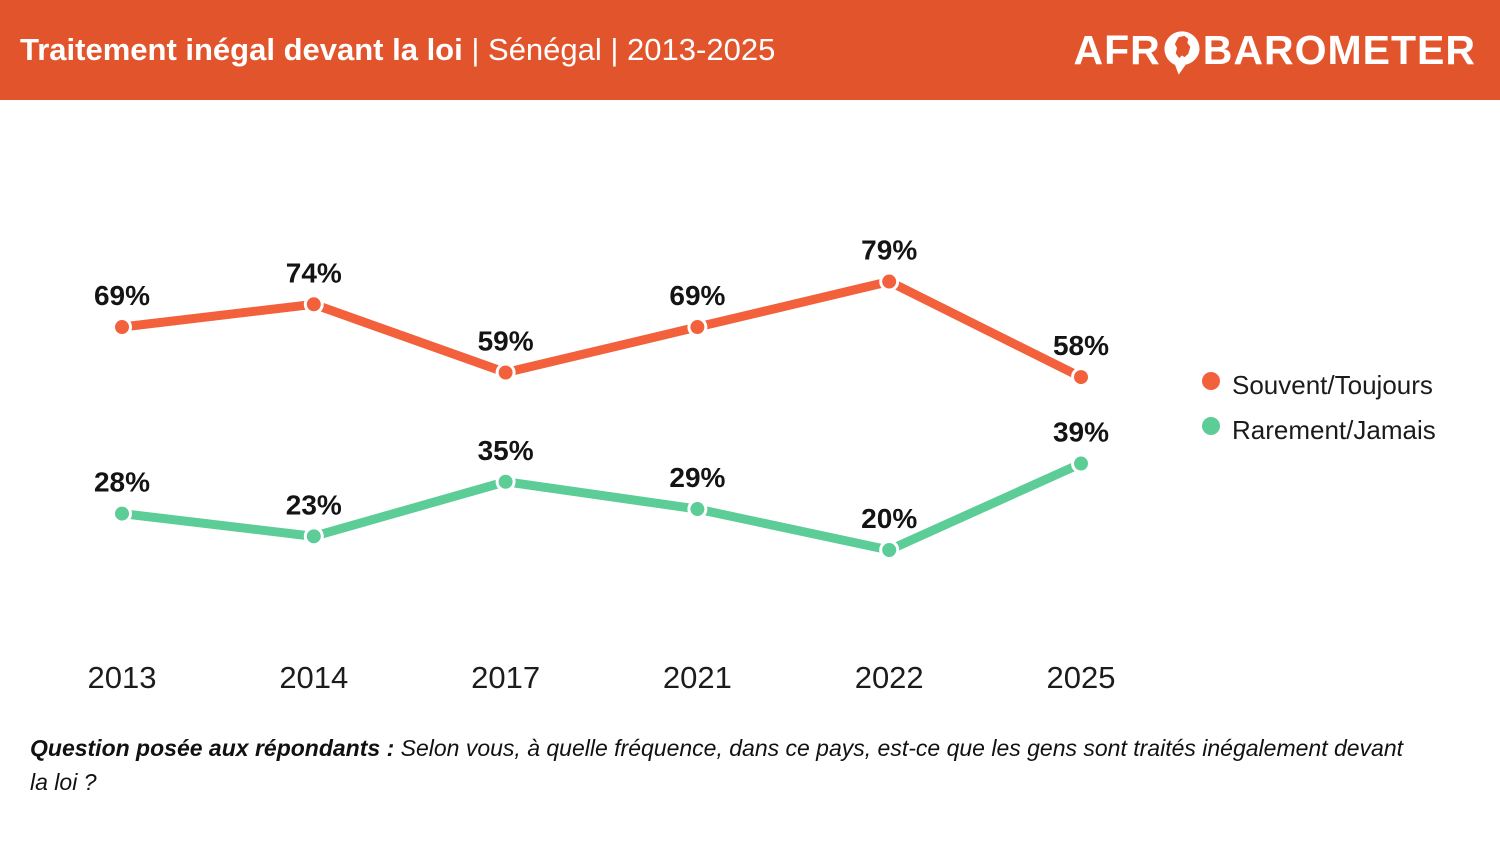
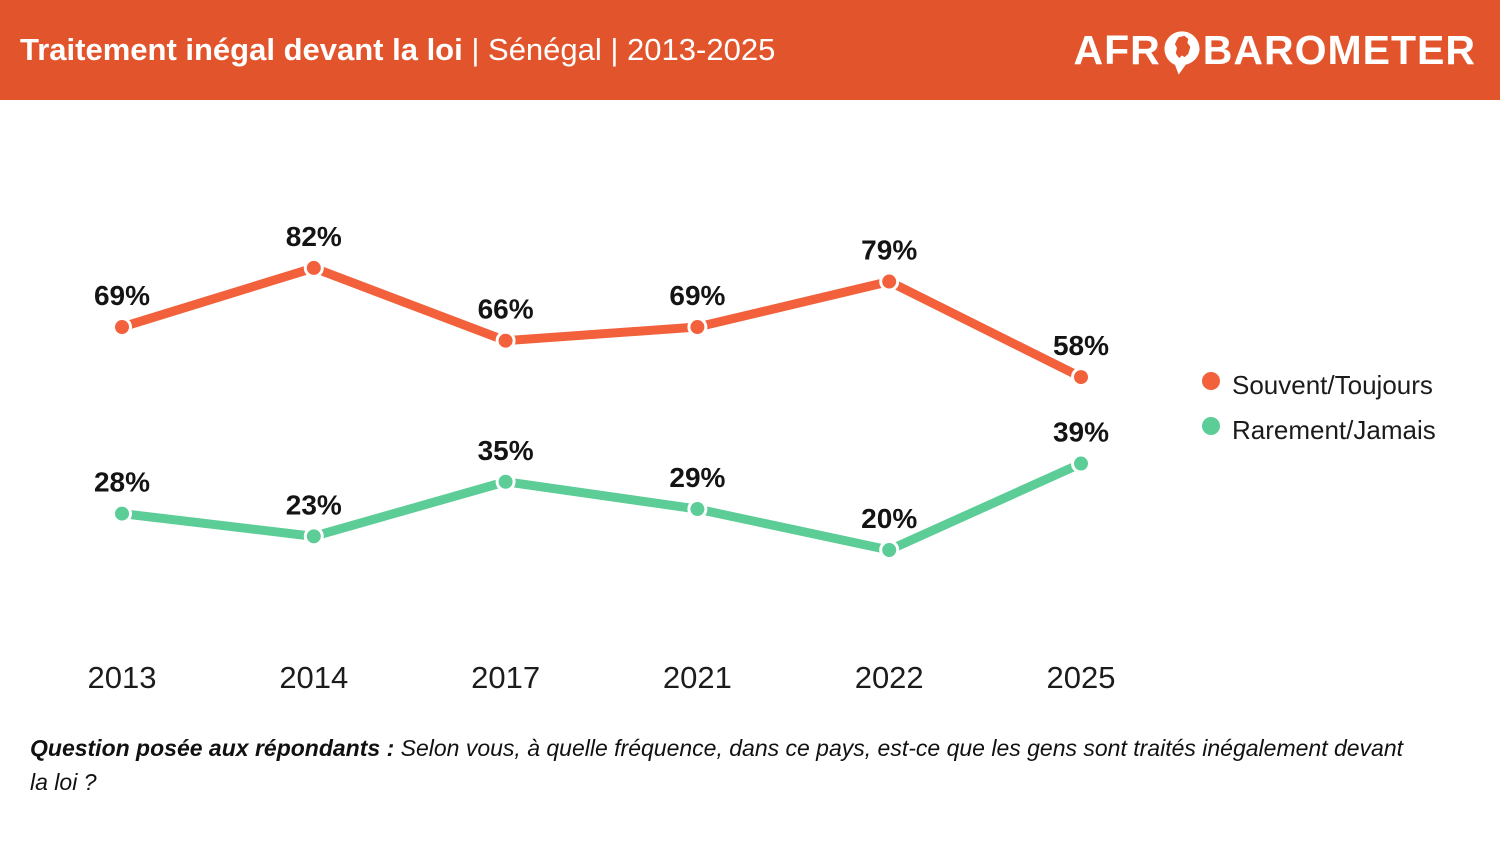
Souvent/Toujours/2014: 74% -> 82%
Souvent/Toujours/2017: 59% -> 66%
